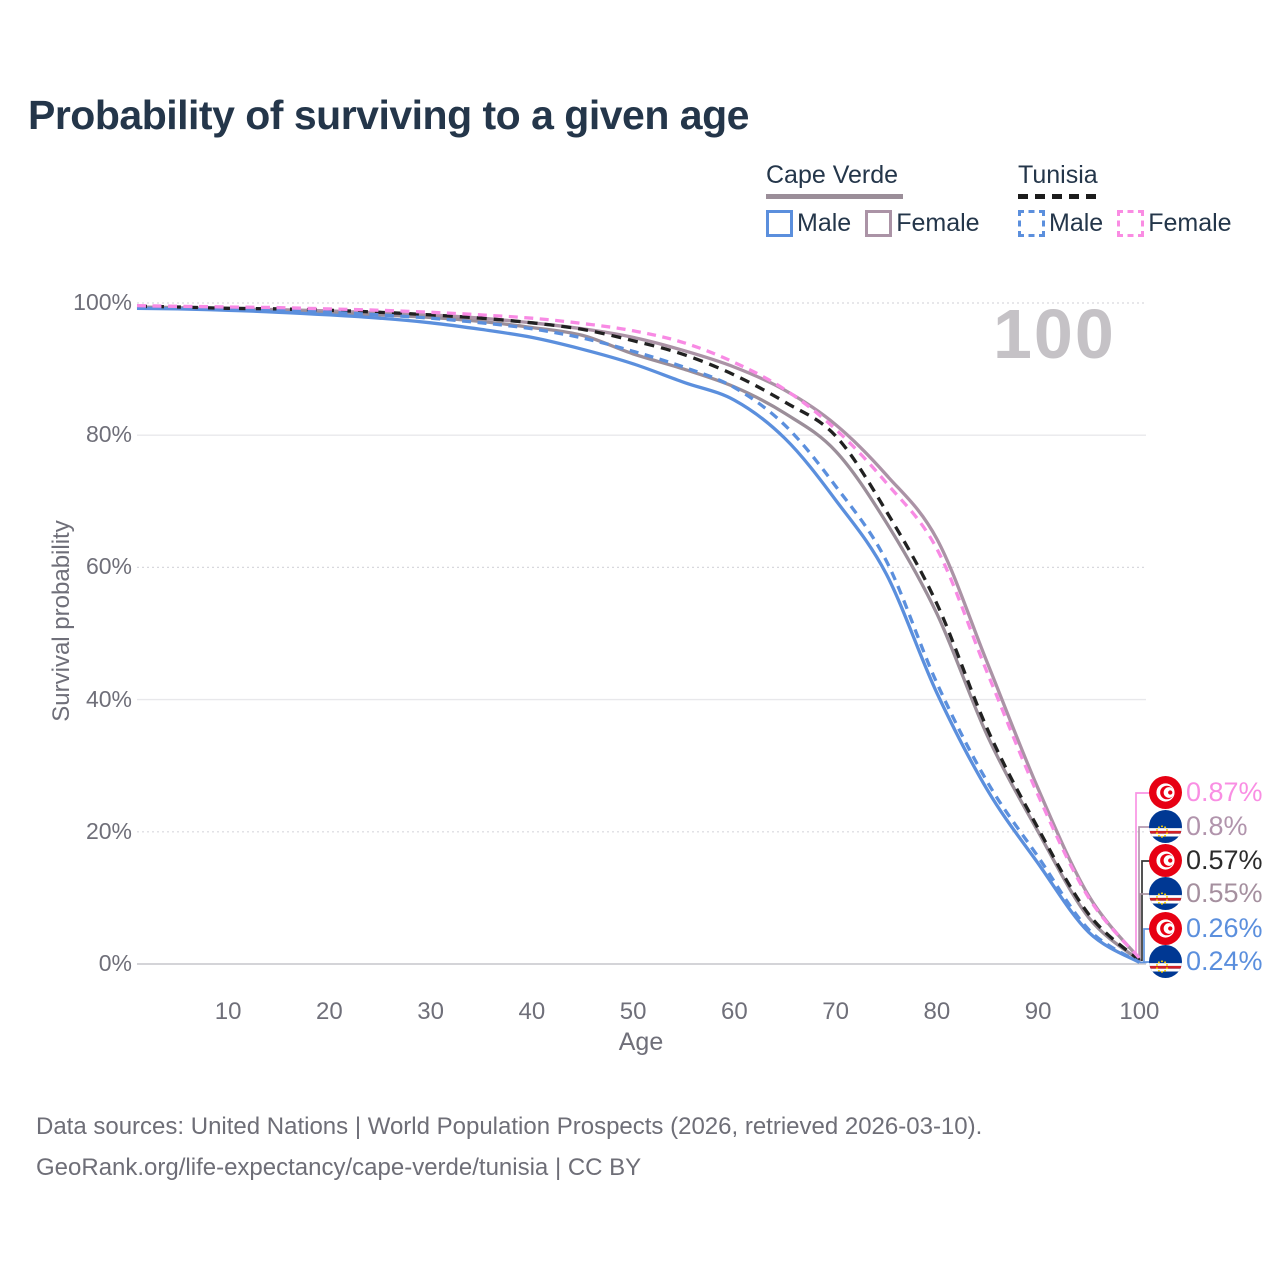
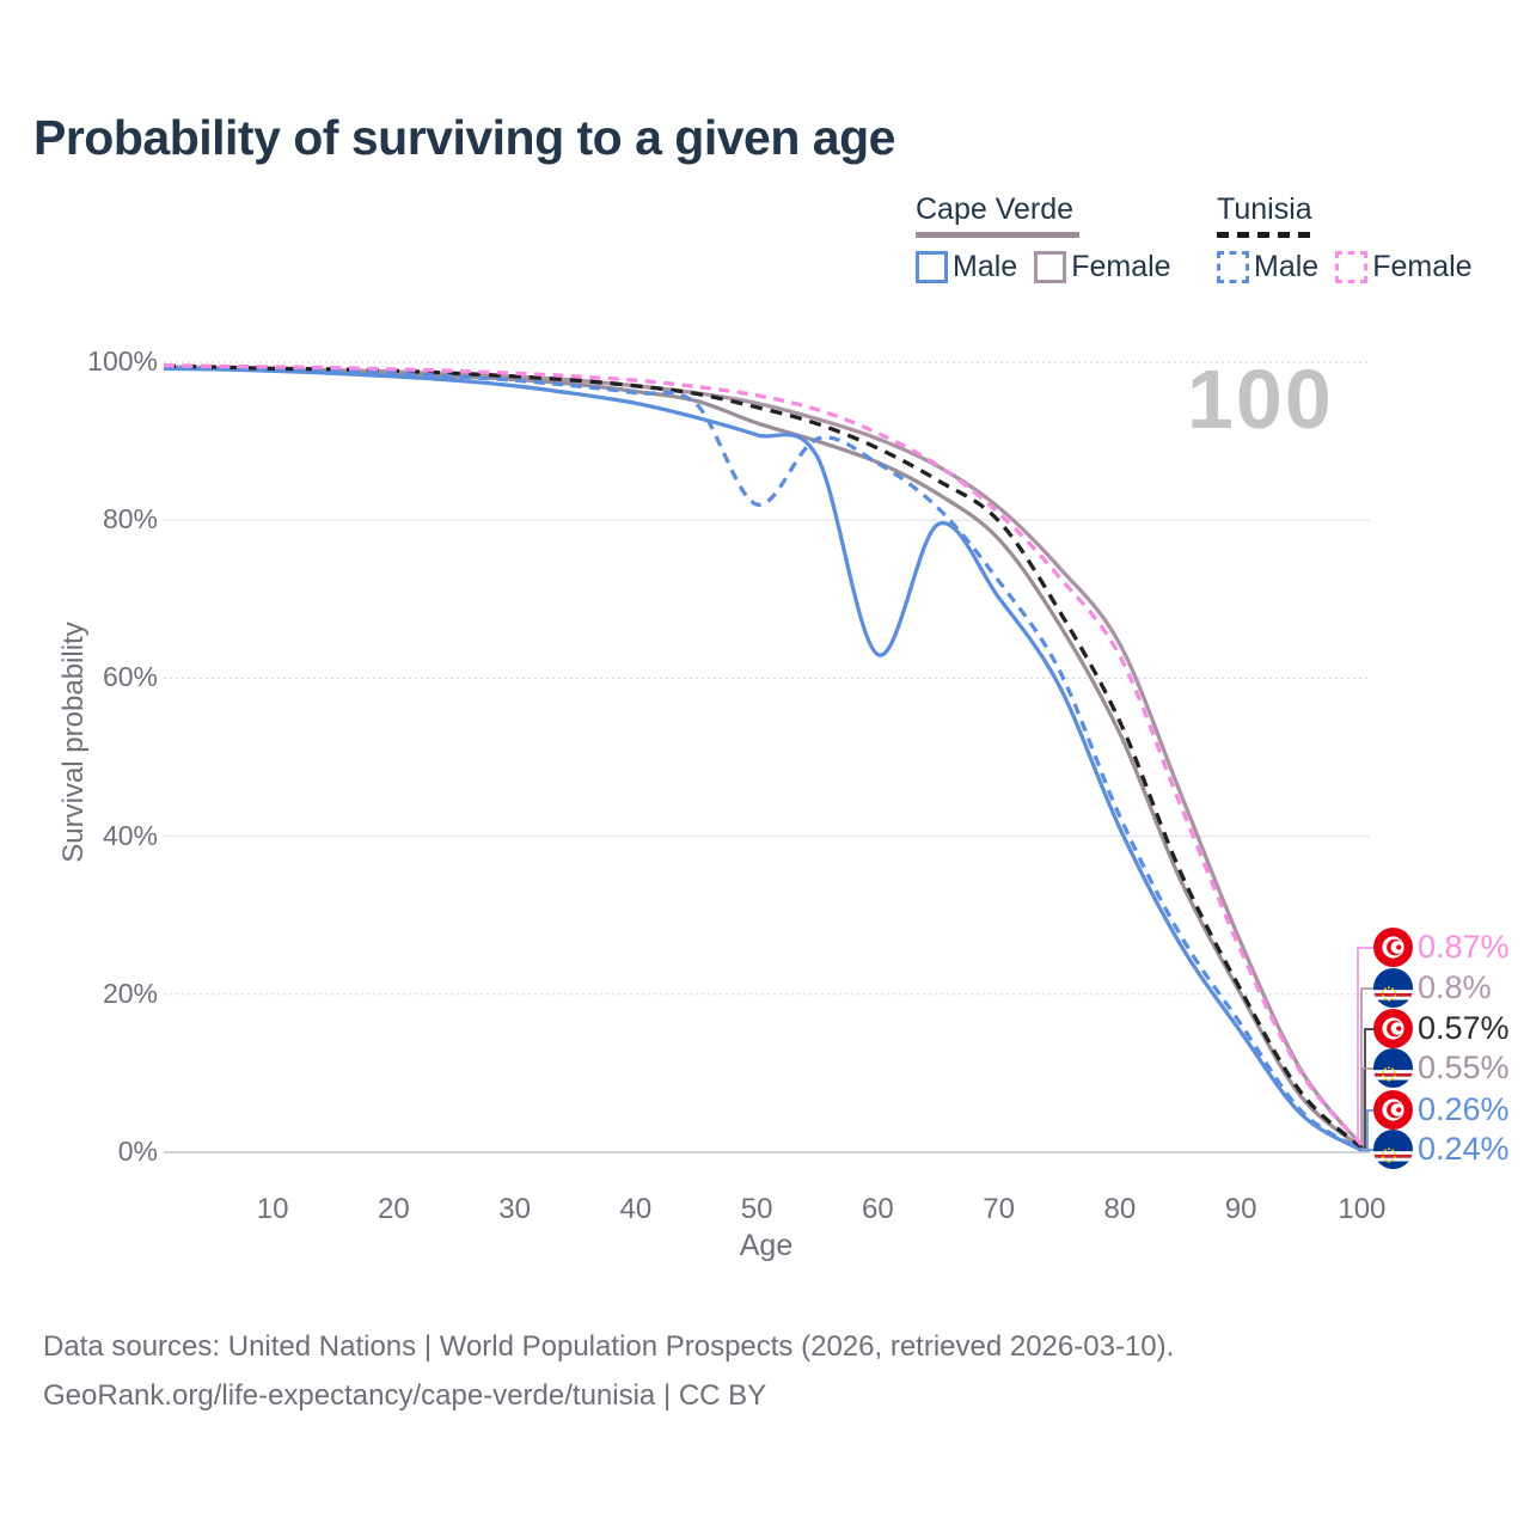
Tunisia Male/50: 93% -> 82%
Cape Verde Male/60: 85% -> 63%
